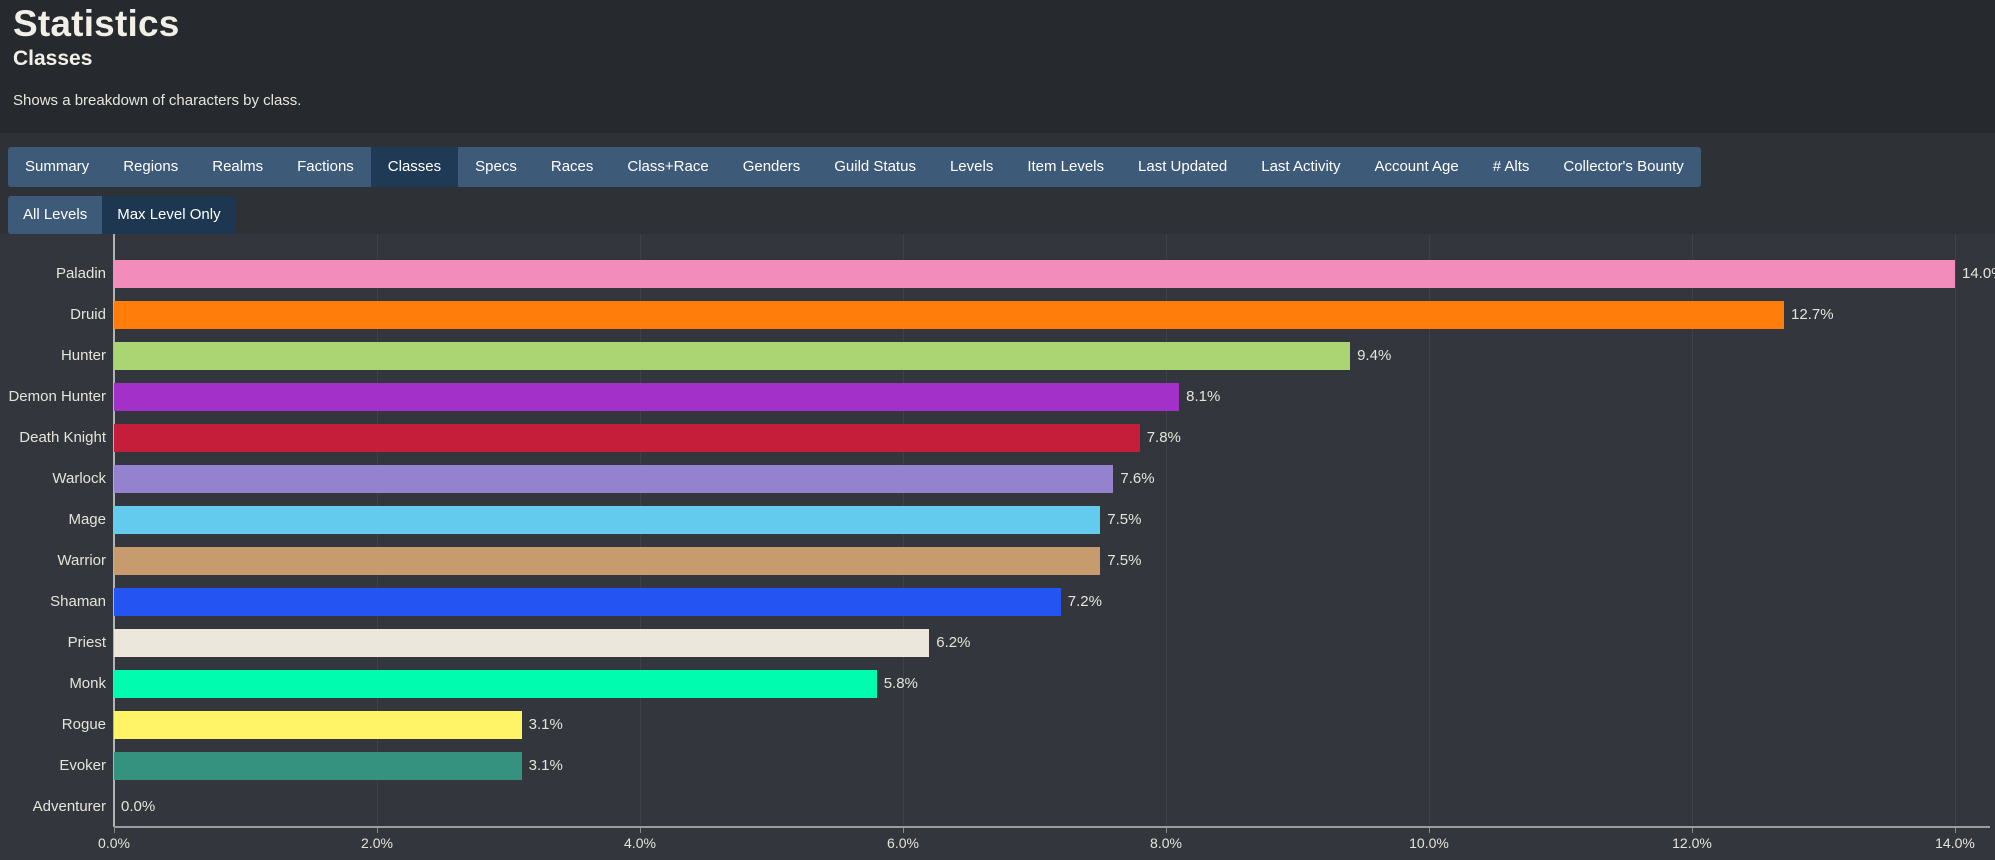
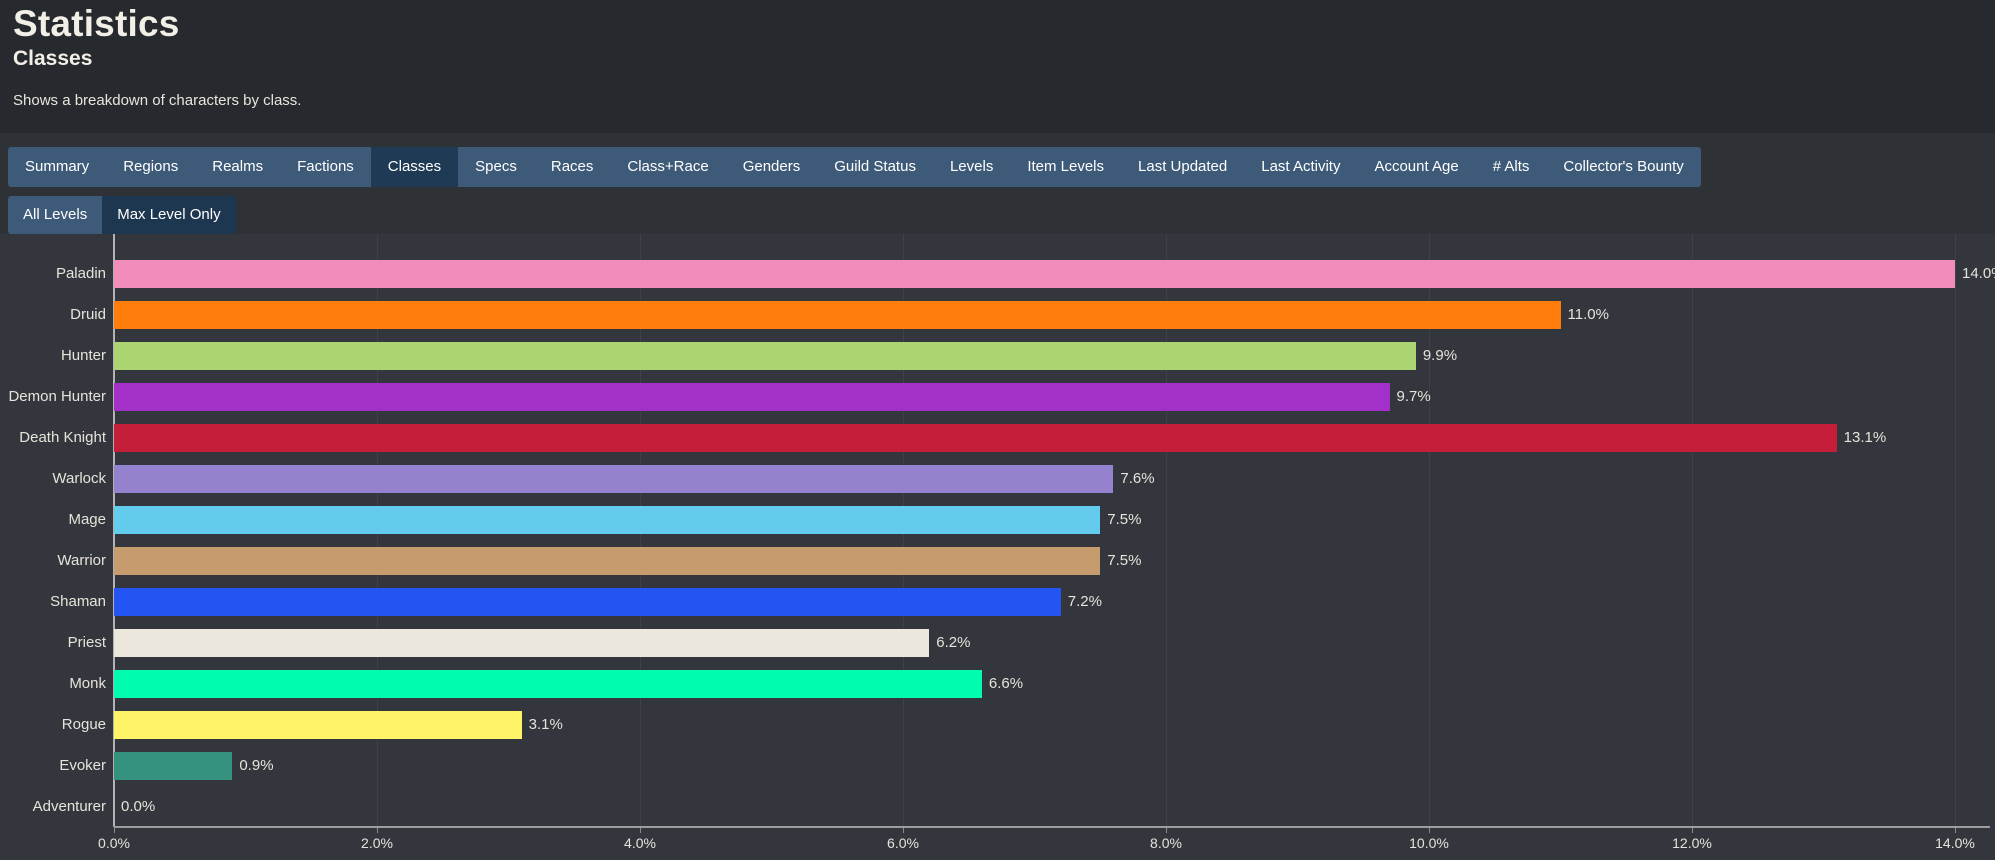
Druid: 12.7% -> 11.0%
Hunter: 9.4% -> 9.9%
Demon Hunter: 8.1% -> 9.7%
Death Knight: 7.8% -> 13.1%
Monk: 5.8% -> 6.6%
Evoker: 3.1% -> 0.9%
